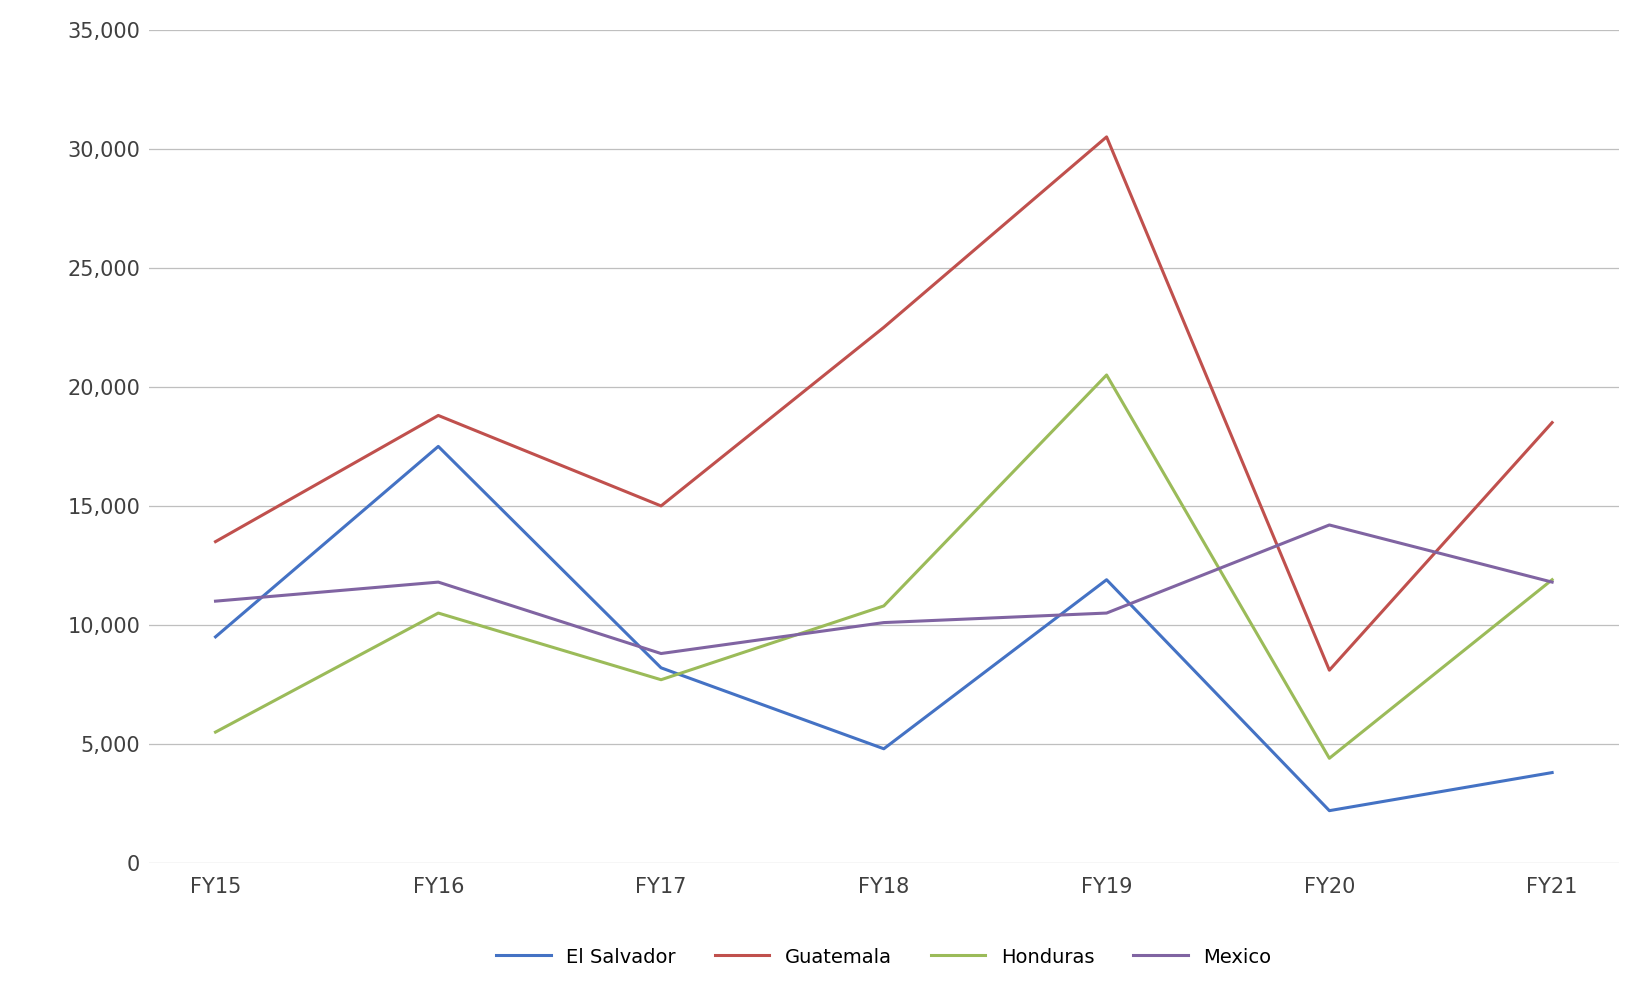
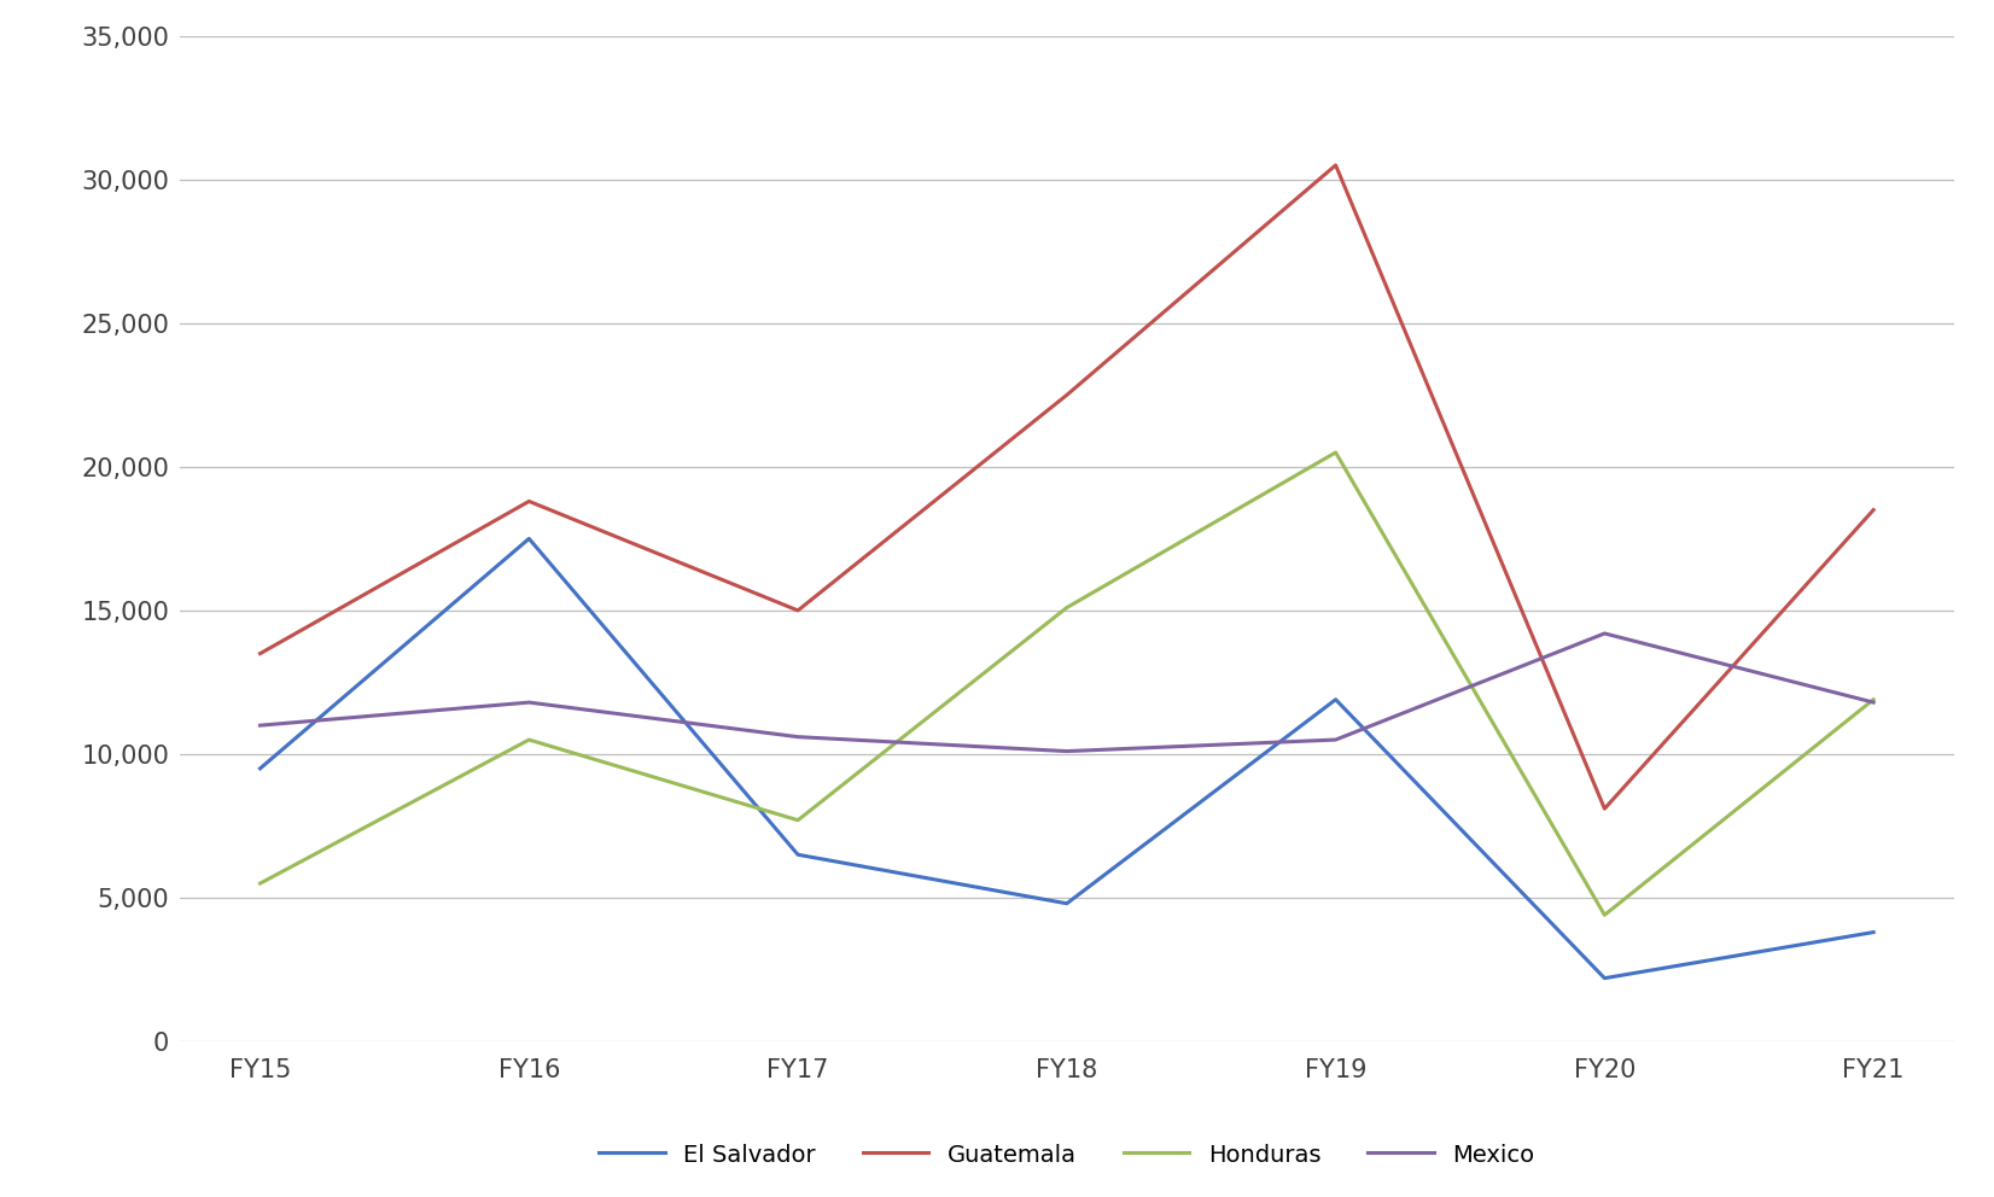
El Salvador/FY17: 8,200 -> 6,500
Mexico/FY17: 8,800 -> 10,600
Honduras/FY18: 10,800 -> 15,100
